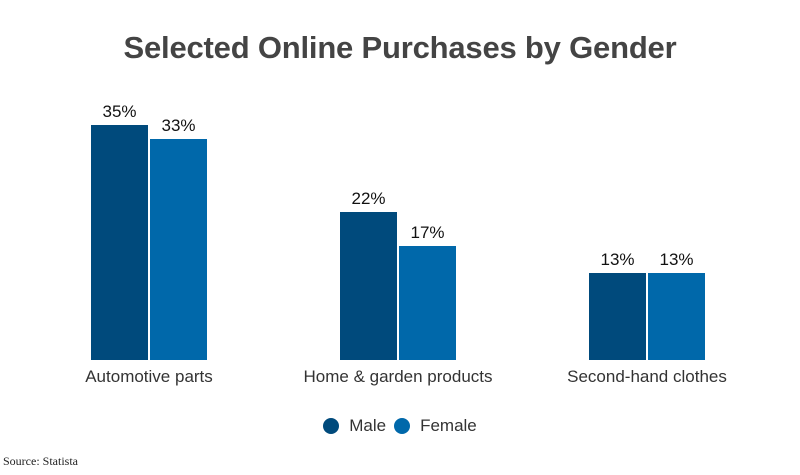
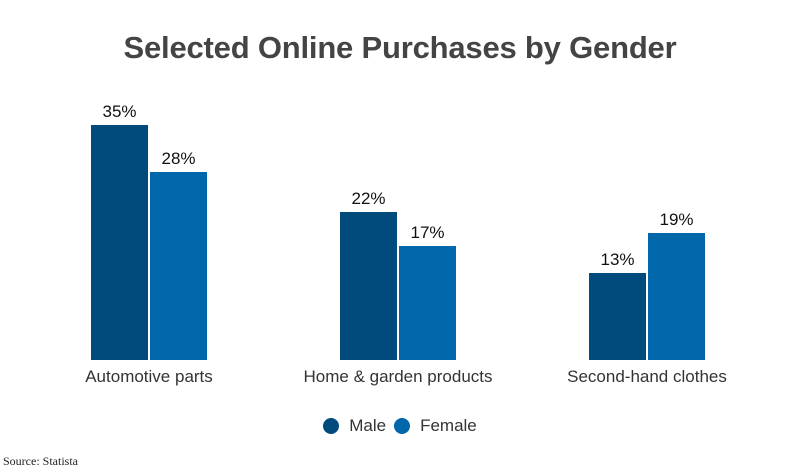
Female/Automotive parts: 33% -> 28%
Female/Second-hand clothes: 13% -> 19%
